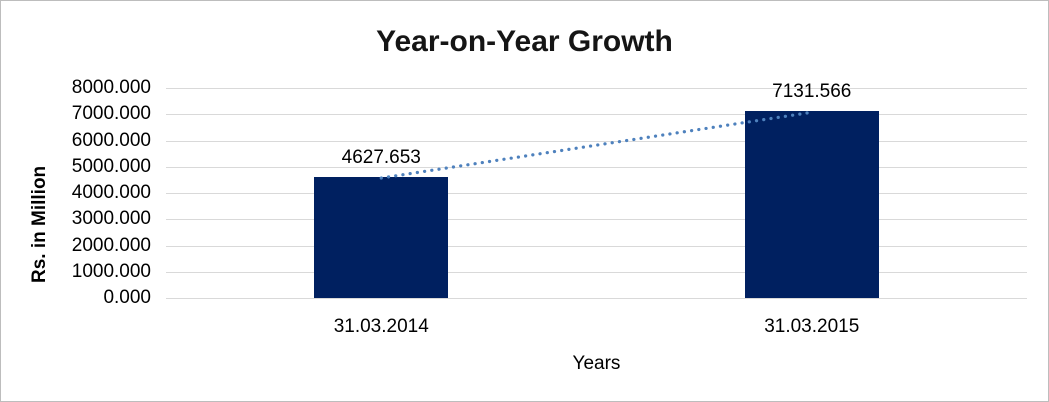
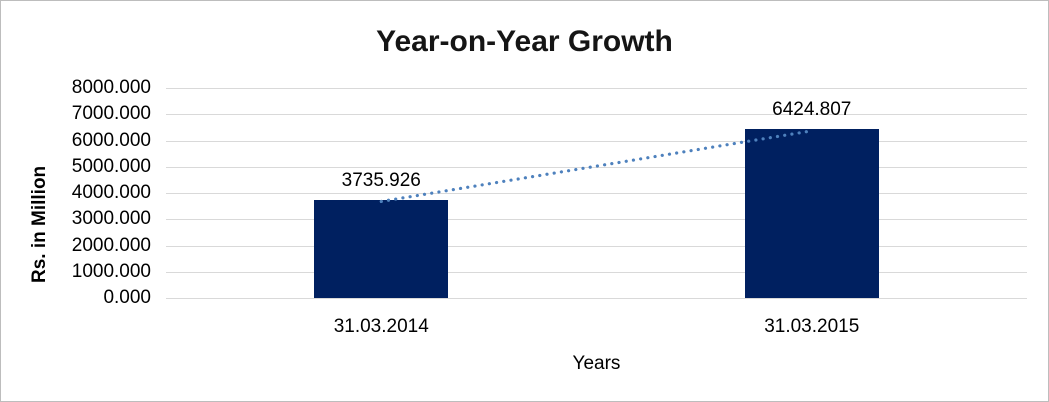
31.03.2014: 4627.653 -> 3735.926
31.03.2015: 7131.566 -> 6424.807
